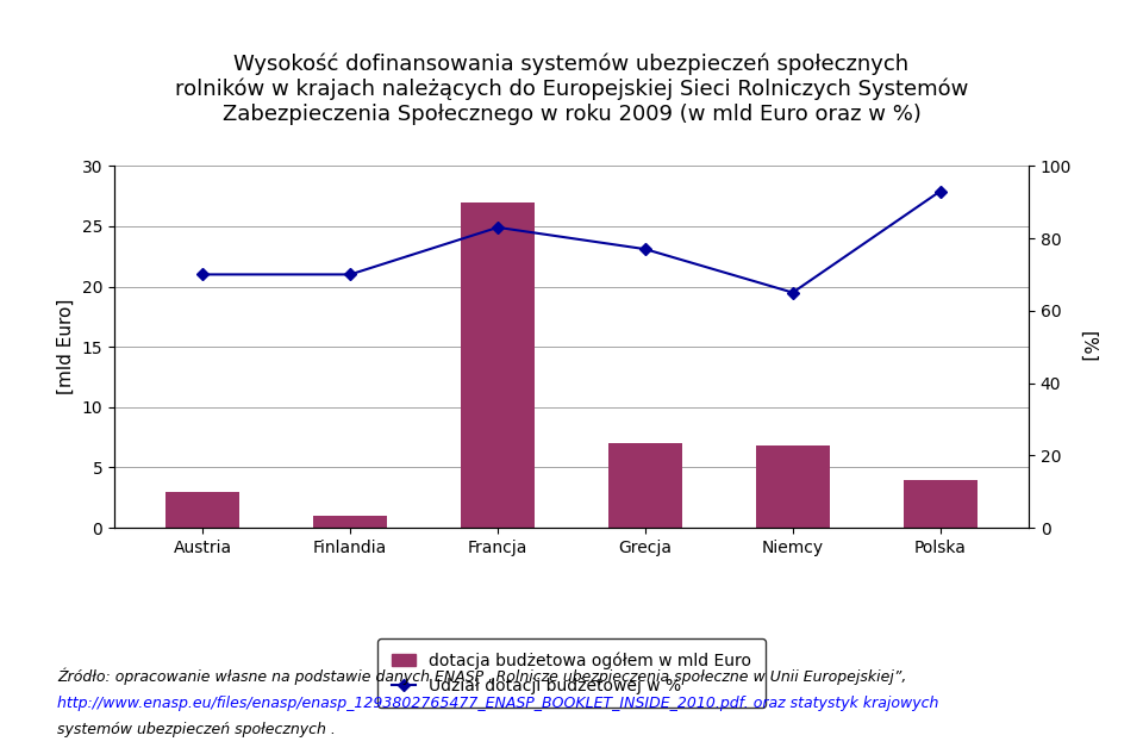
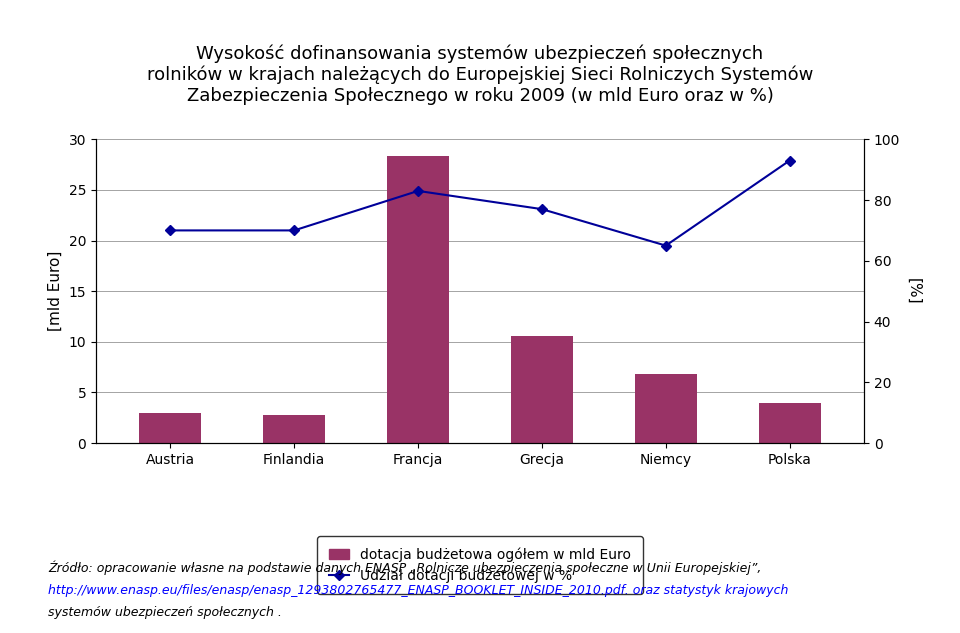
dotacja budżetowa ogółem w mld Euro/Finlandia: 1.0 -> 2.8
dotacja budżetowa ogółem w mld Euro/Francja: 27.0 -> 28.3
dotacja budżetowa ogółem w mld Euro/Grecja: 7.0 -> 10.6
